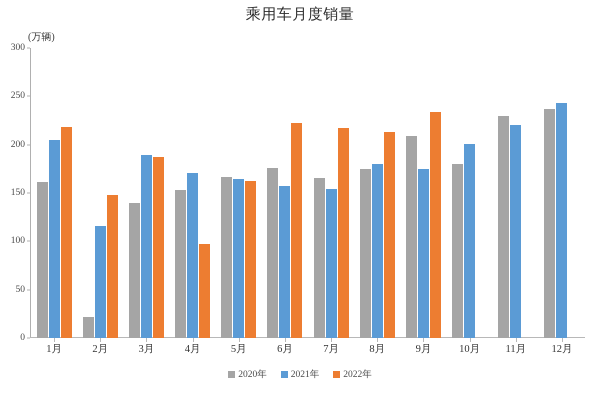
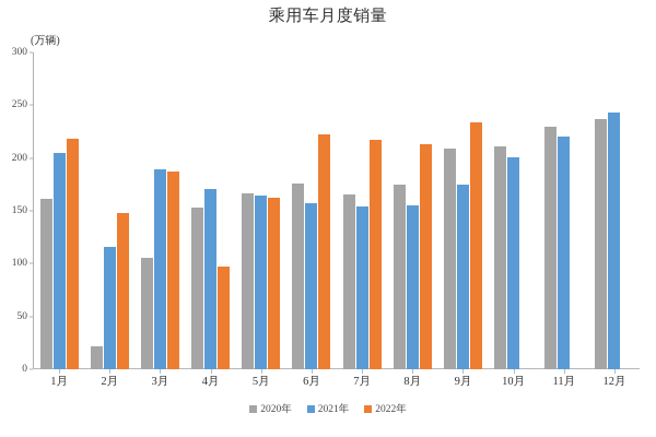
2020年/3月: 140 -> 110
2021年/8月: 180 -> 160
2020年/10月: 180 -> 210
